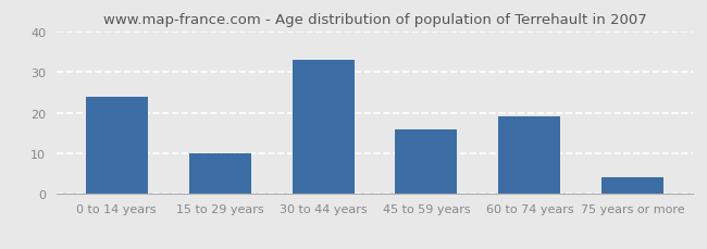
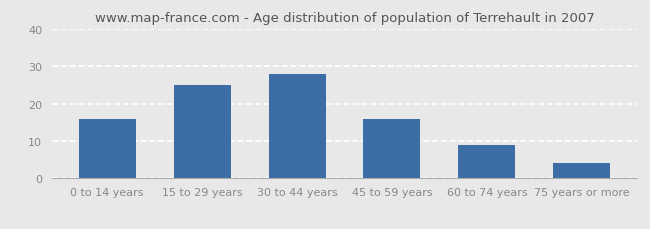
0 to 14 years: 24 -> 16
15 to 29 years: 10 -> 25
30 to 44 years: 33 -> 28
60 to 74 years: 19 -> 9
